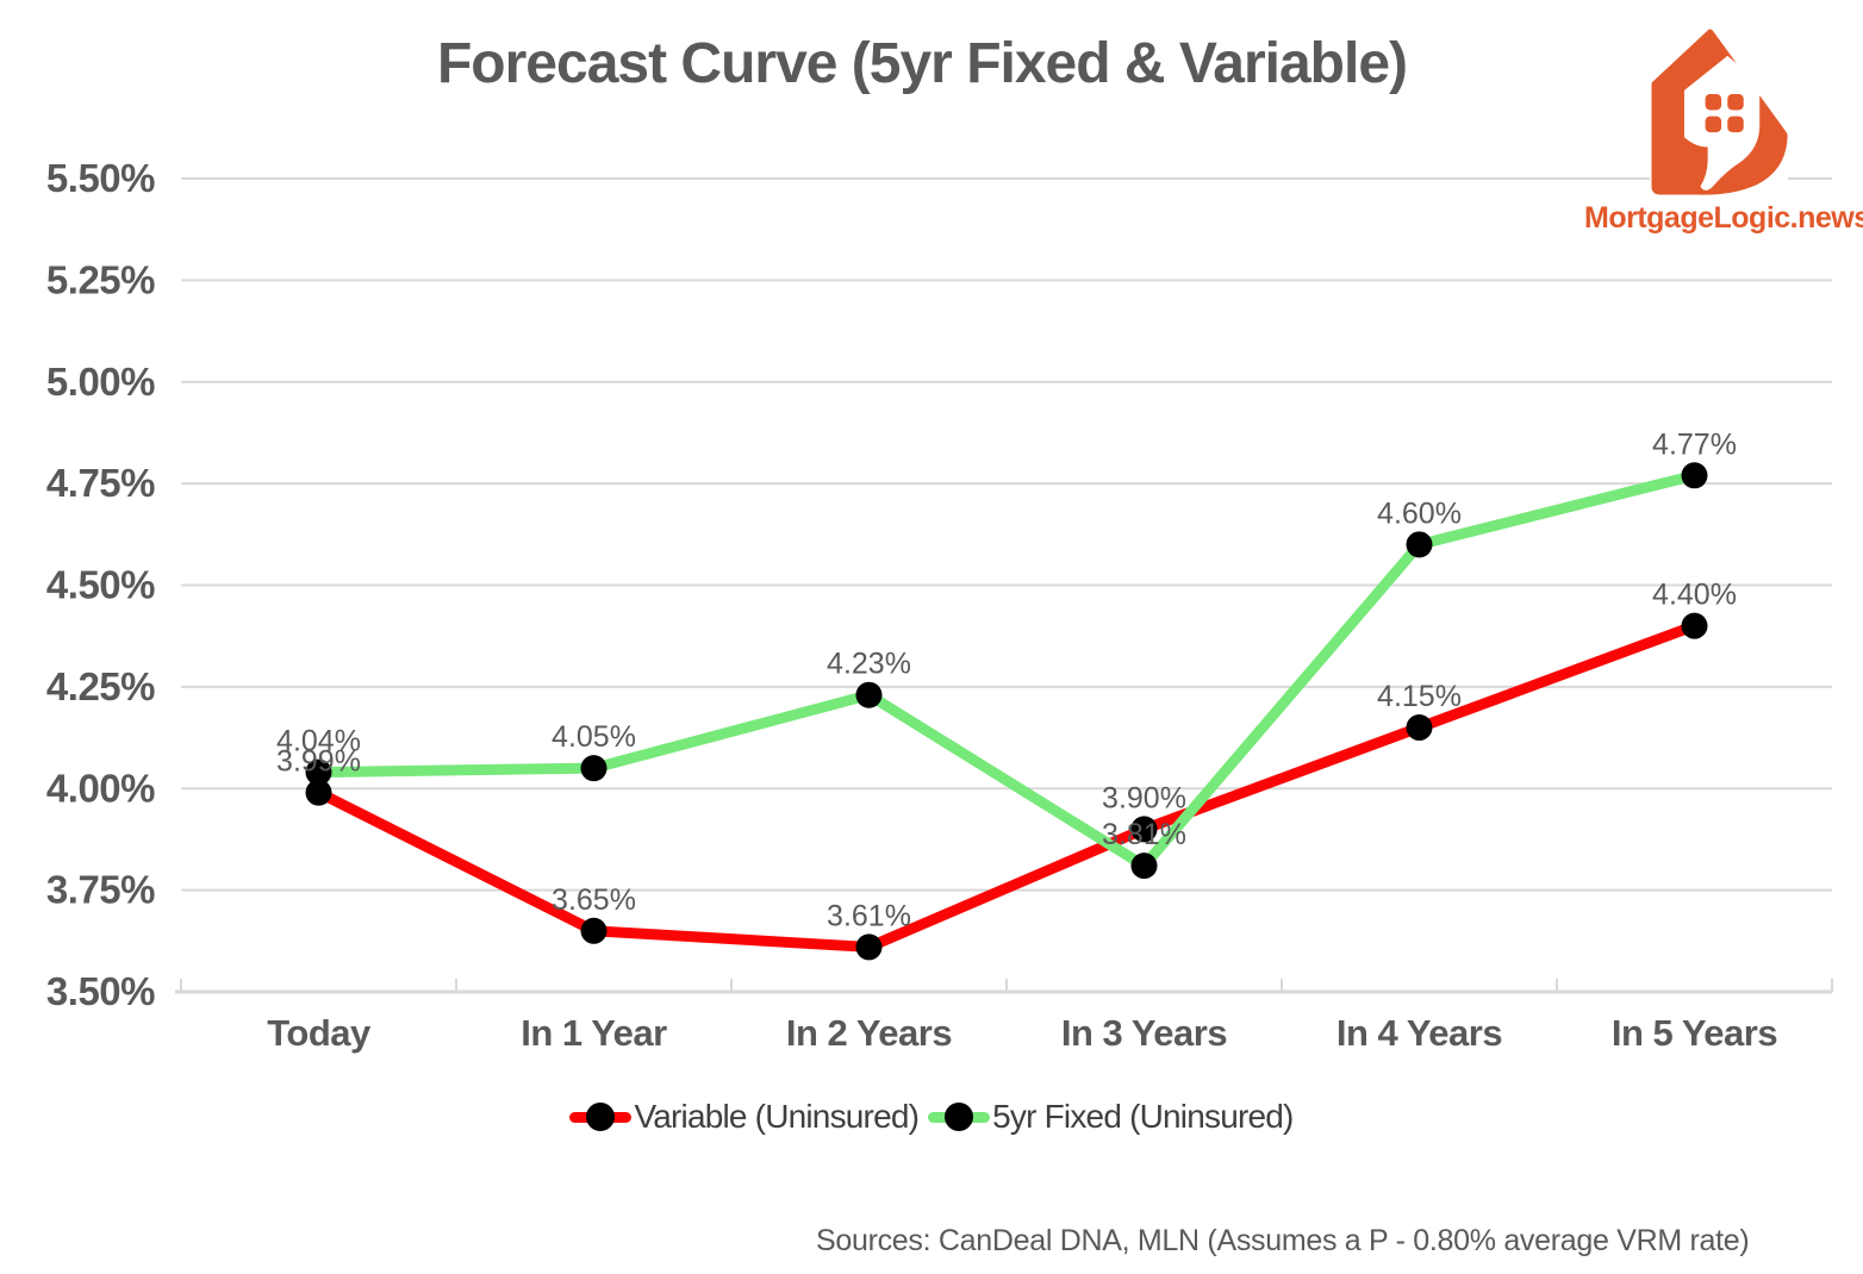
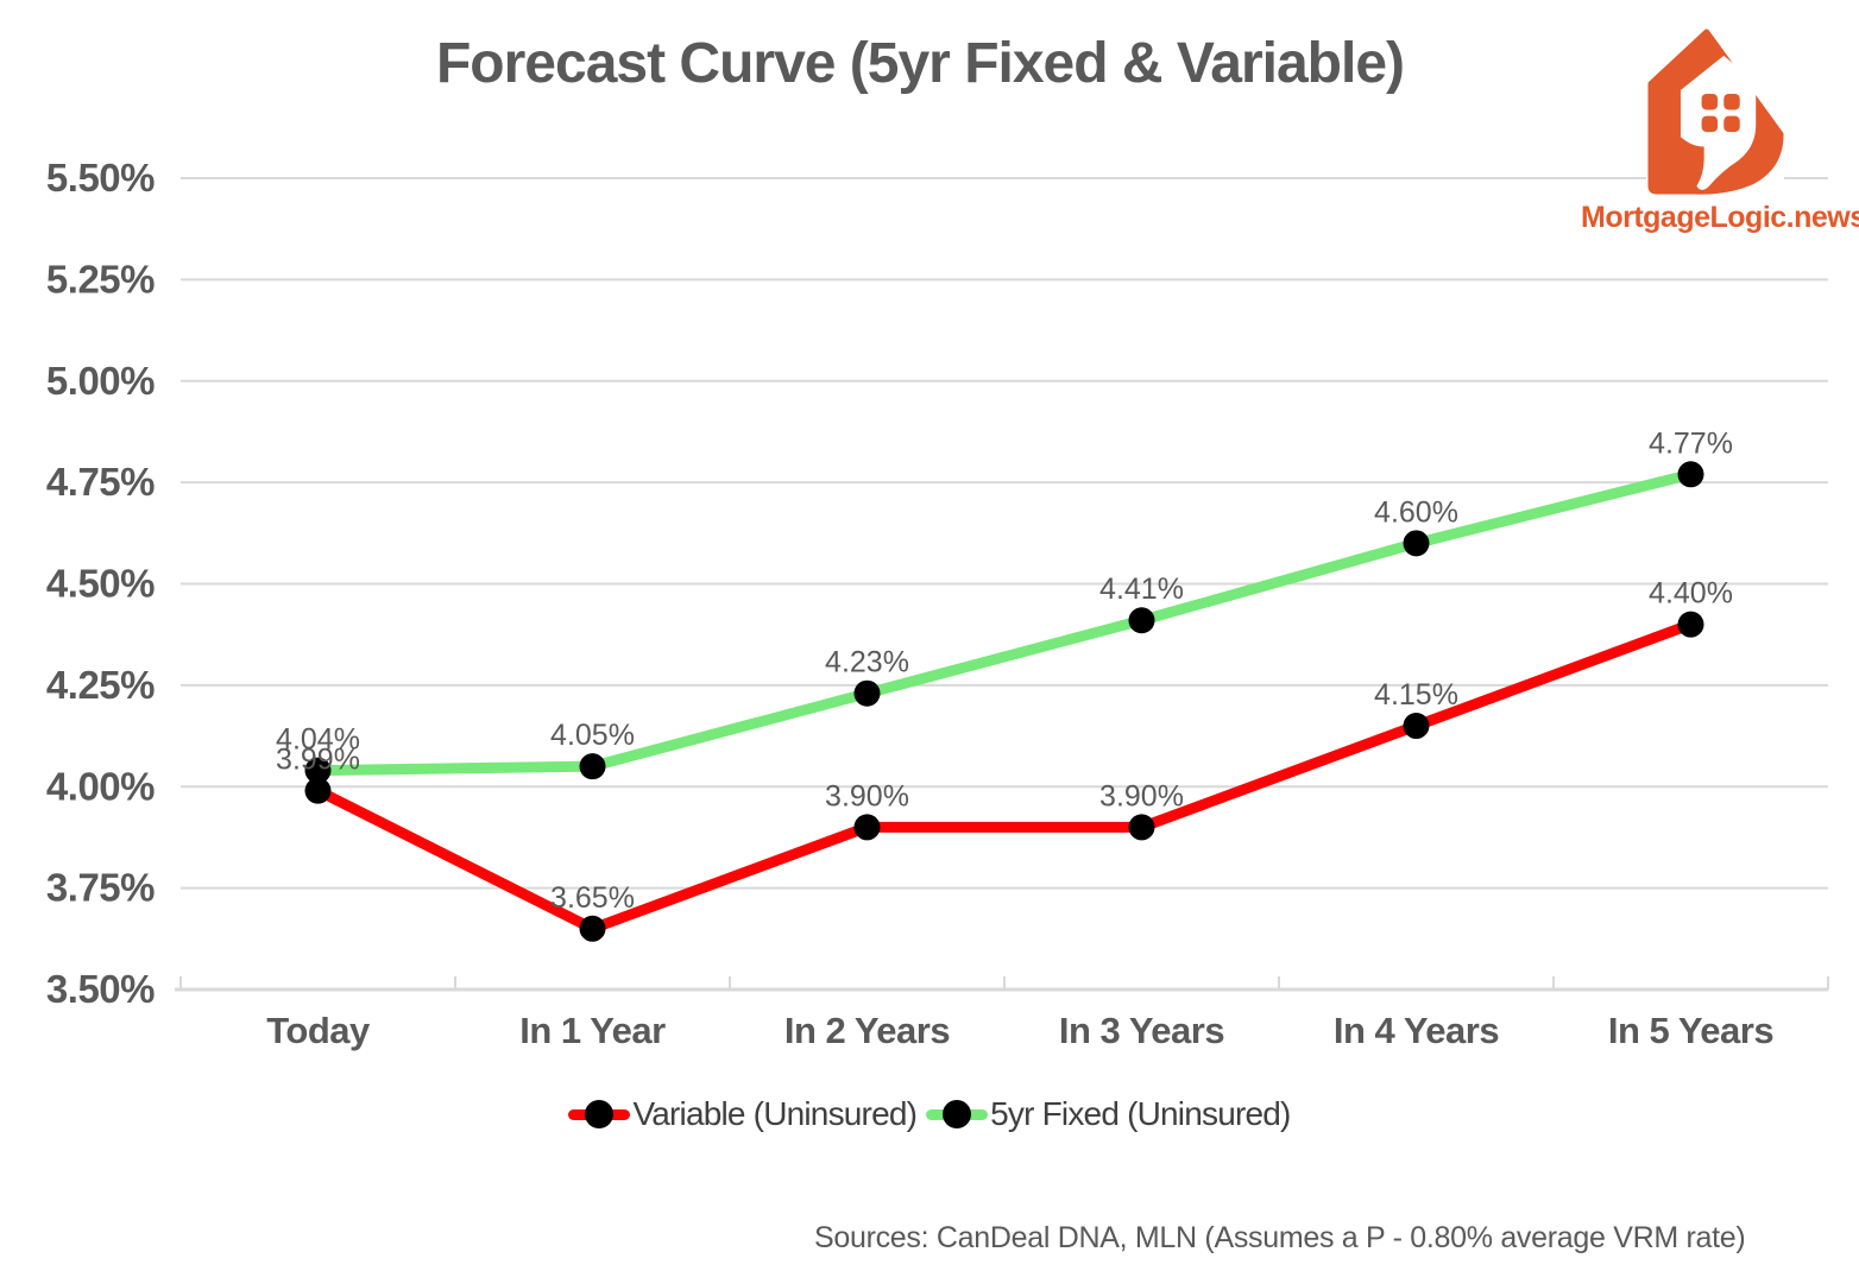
Variable (Uninsured)/In 2 Years: 3.61% -> 3.90%
5yr Fixed (Uninsured)/In 3 Years: 3.81% -> 4.41%
